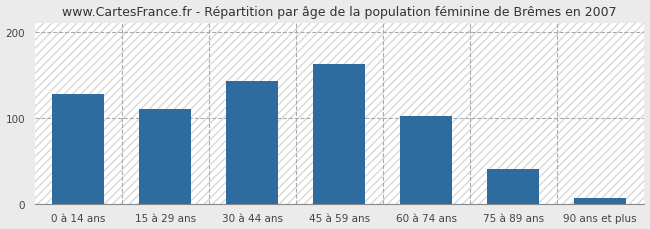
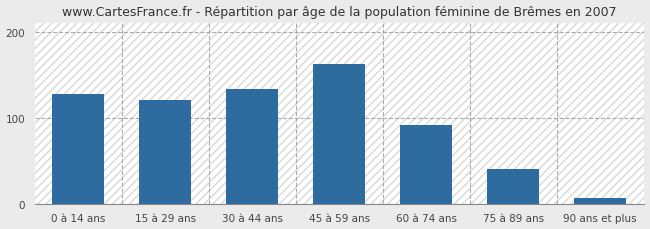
15 à 29 ans: 110 -> 120
30 à 44 ans: 142 -> 133
60 à 74 ans: 102 -> 92
